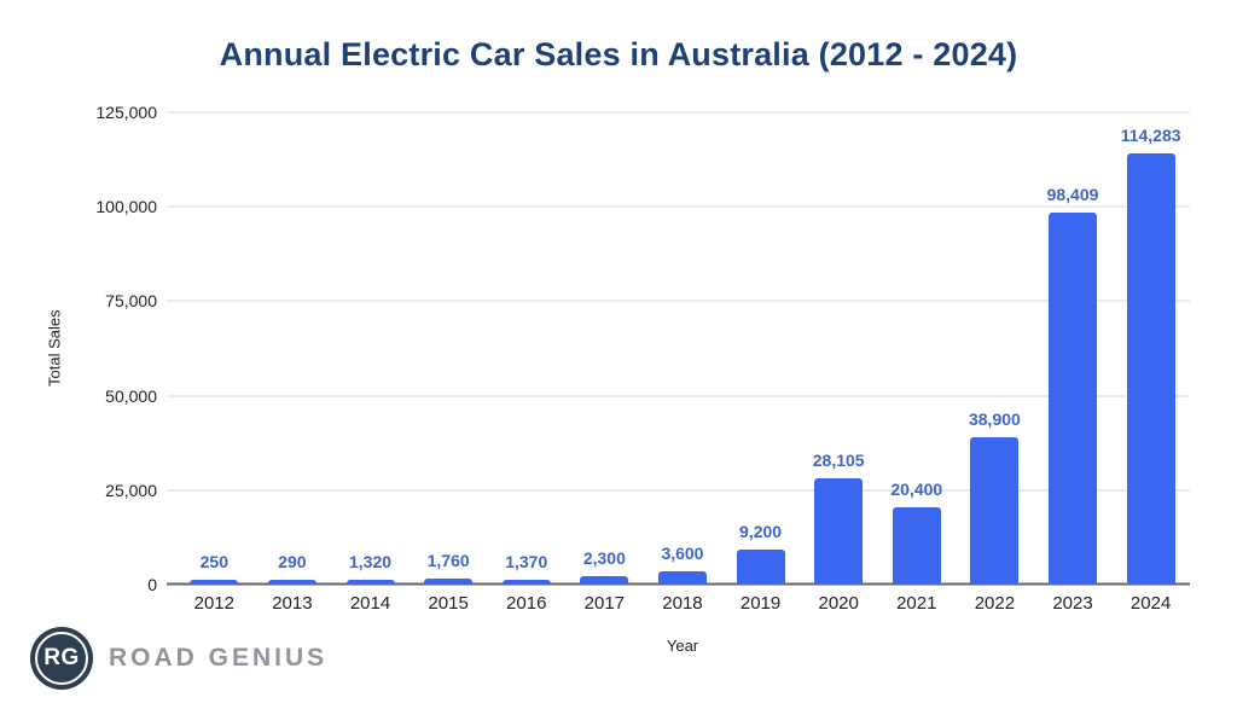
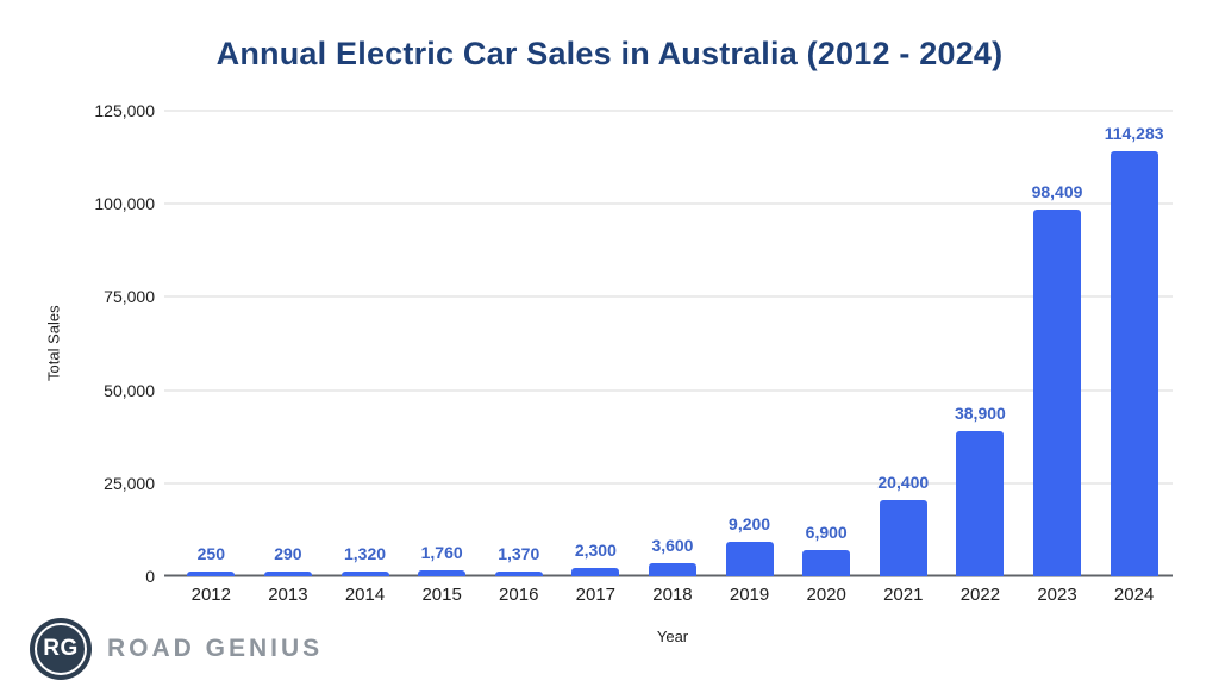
2020: 28,105 -> 6,900
